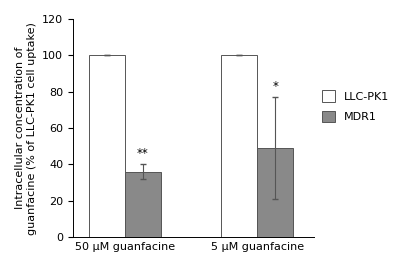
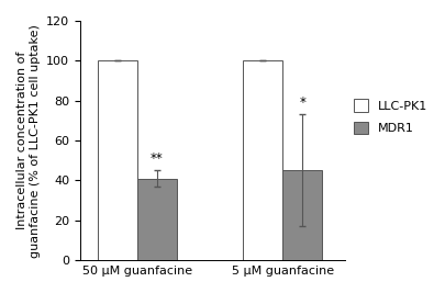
MDR1/50 μM guanfacine: 36 -> 41
MDR1/5 μM guanfacine: 49 -> 45
